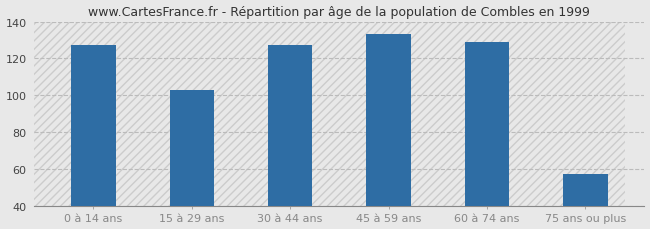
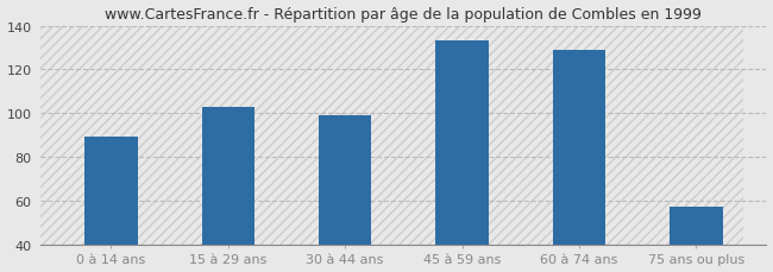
0 à 14 ans: 127 -> 89
30 à 44 ans: 127 -> 99
